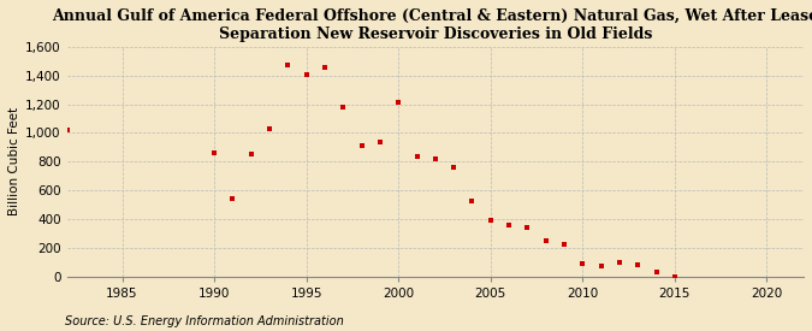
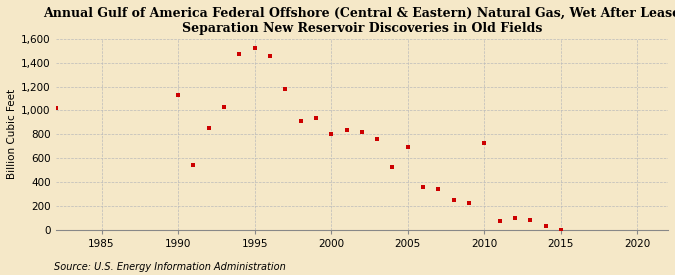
1990: 860 -> 1,130
1995: 1,410 -> 1,520
2000: 1,210 -> 800
2005: 390 -> 690
2010: 90 -> 730
